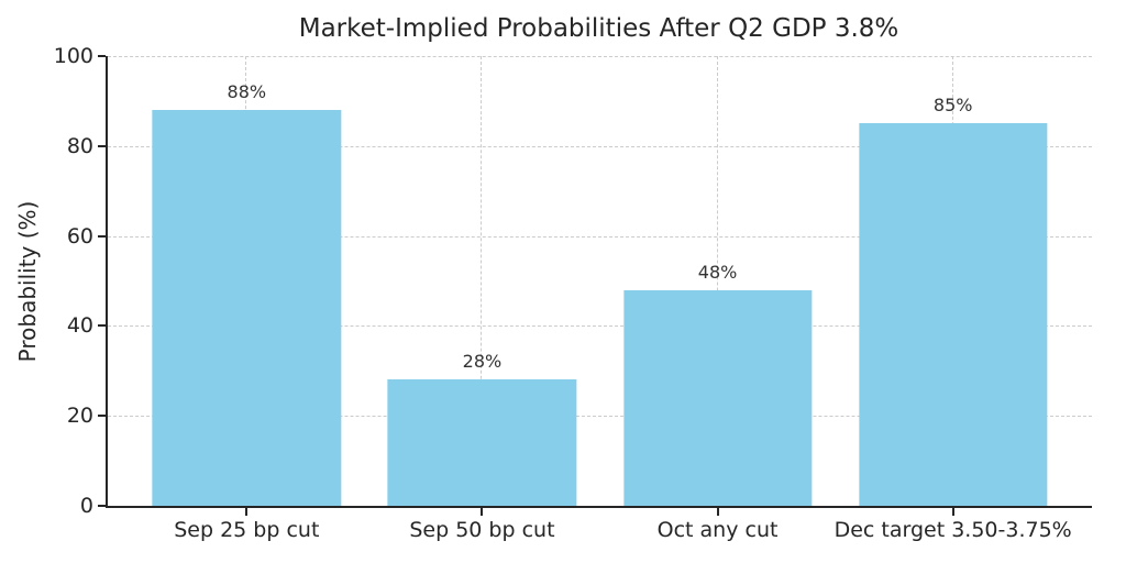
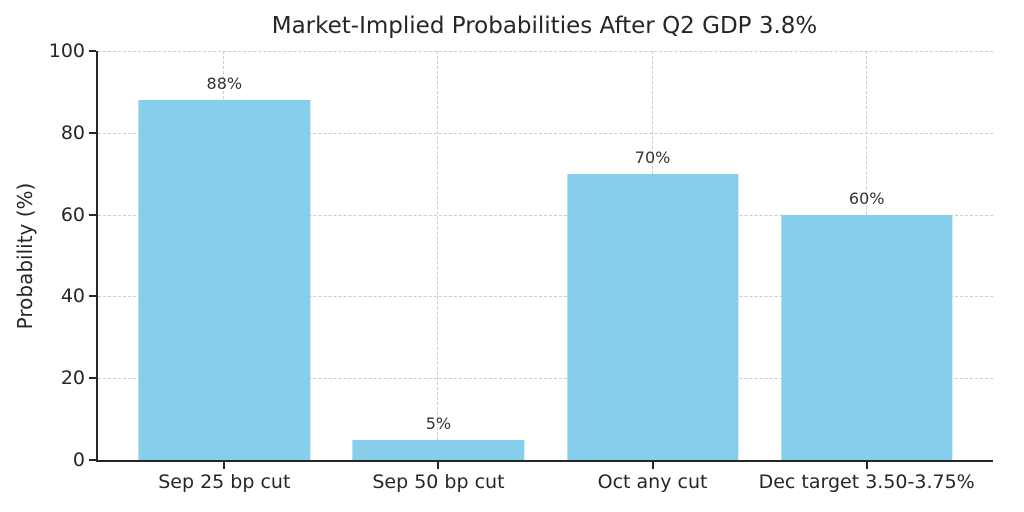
Sep 50 bp cut: 28% -> 5%
Oct any cut: 48% -> 70%
Dec target 3.50-3.75%: 85% -> 60%
